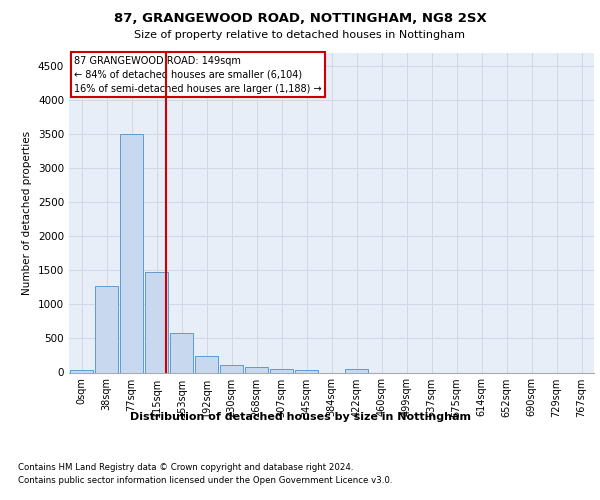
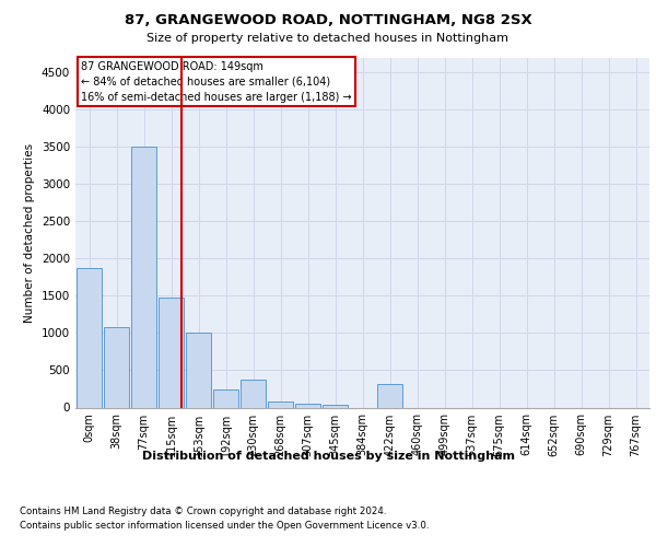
0sqm: 30 -> 1880
38sqm: 1270 -> 1080
153sqm: 580 -> 1000
230sqm: 120 -> 380
422sqm: 60 -> 320
